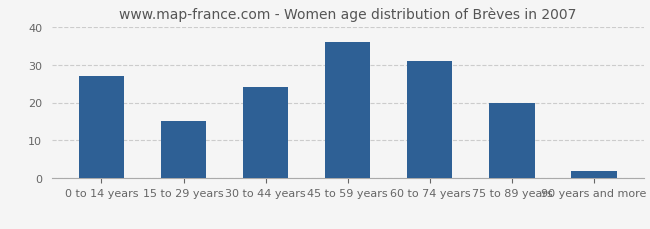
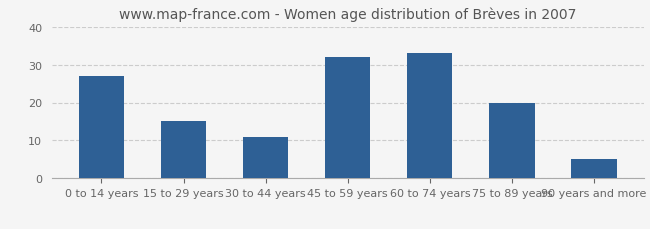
30 to 44 years: 24 -> 11
45 to 59 years: 36 -> 32
60 to 74 years: 31 -> 33
90 years and more: 2 -> 5
